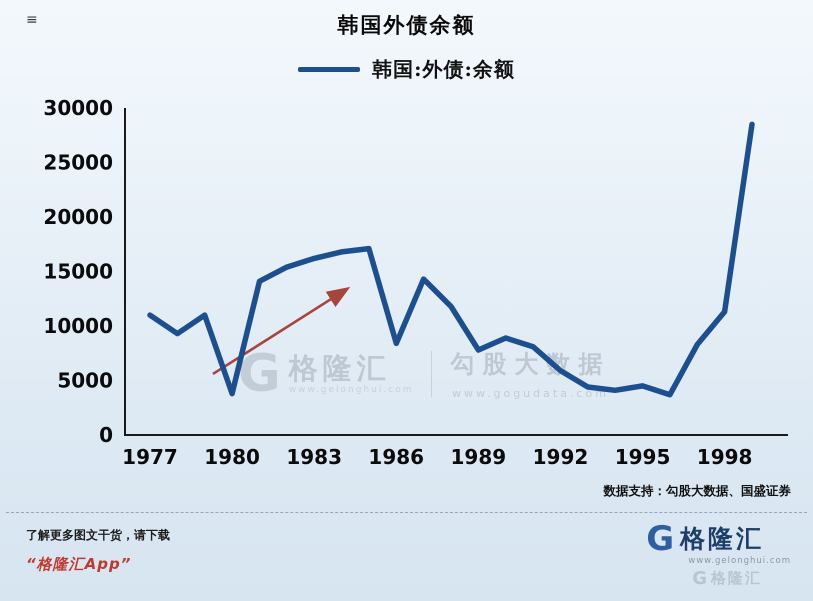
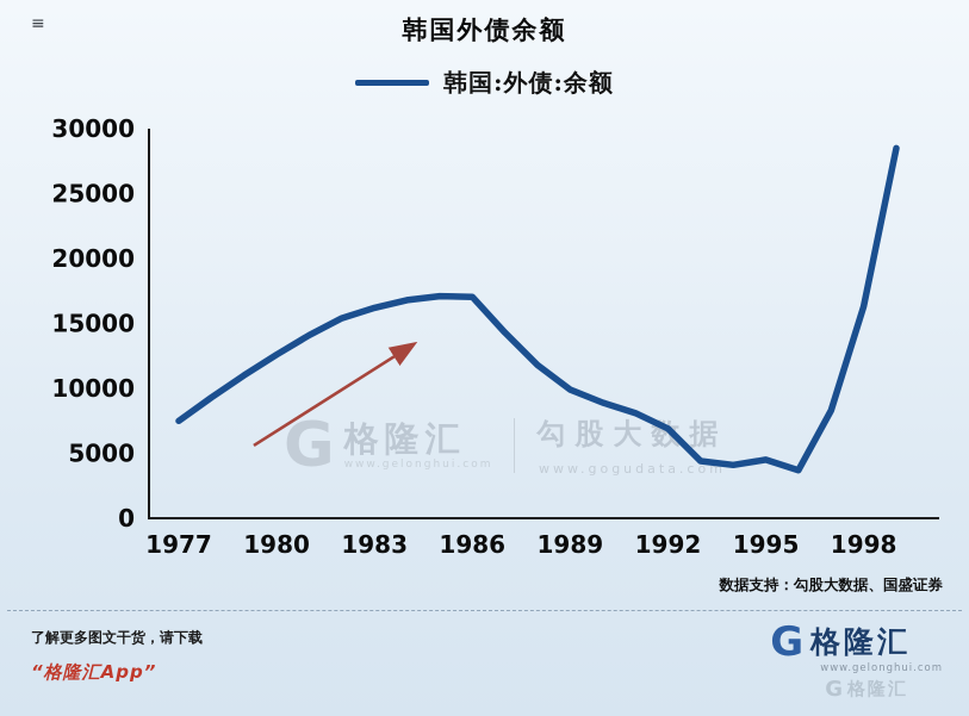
1977: 11000 -> 7500
1980: 3800 -> 12600
1986: 8400 -> 17000
1989: 7800 -> 9900
1992: 5900 -> 6900
1998: 11300 -> 16300
